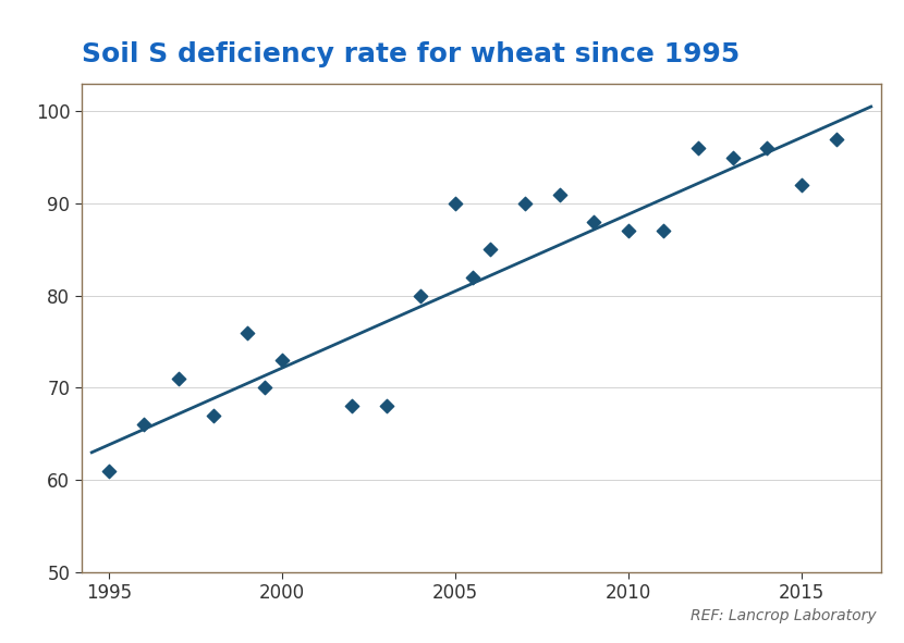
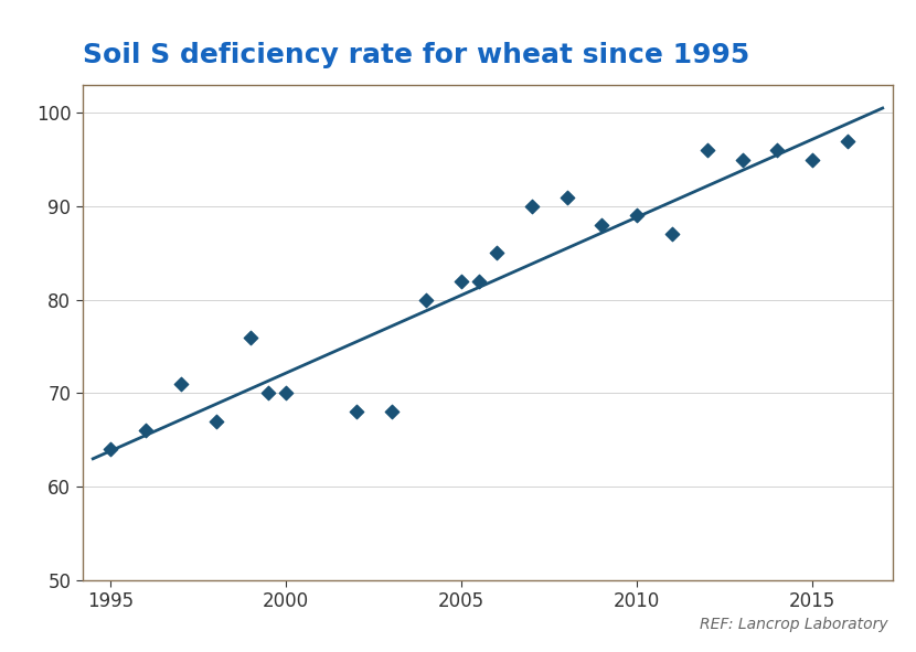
1995: 61 -> 64
2000: 73 -> 70
2005: 90 -> 82
2010: 87 -> 89
2015: 92 -> 95
